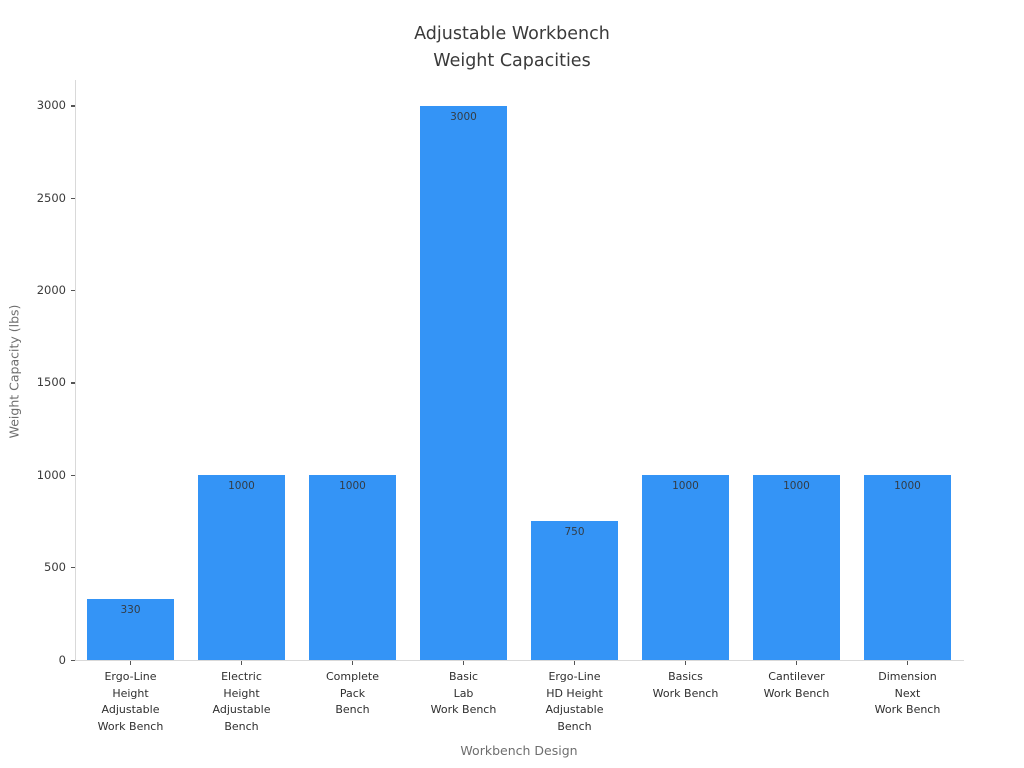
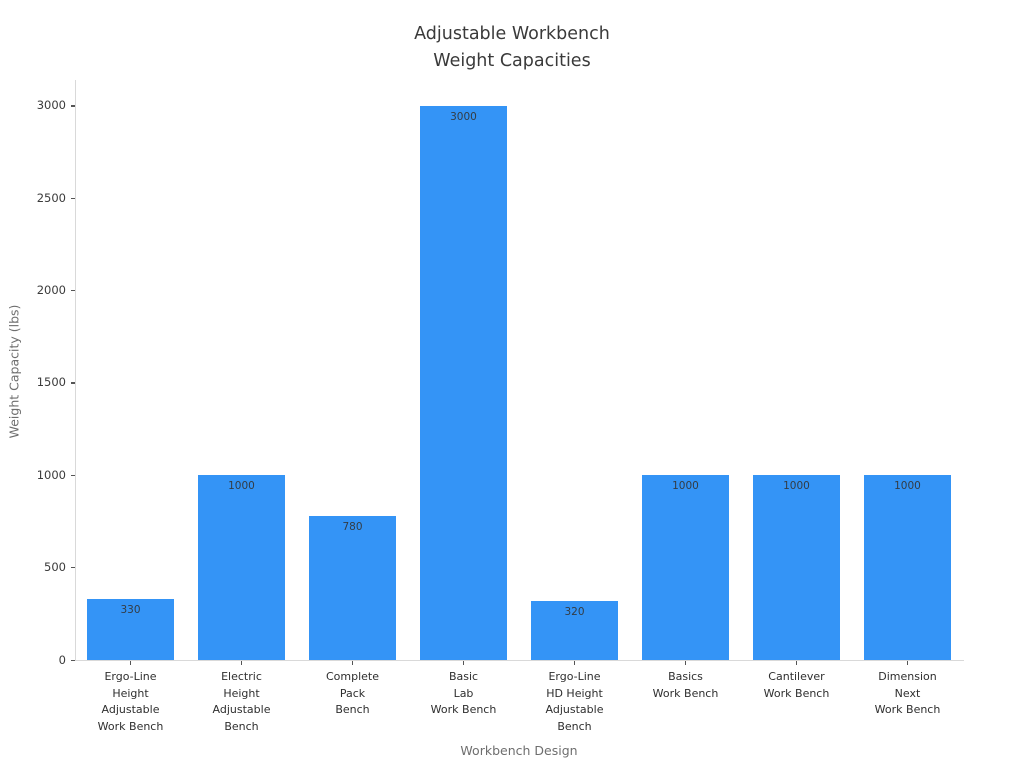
Complete Pack Bench: 1000 -> 780
Ergo-Line HD Height Adjustable Bench: 750 -> 320
